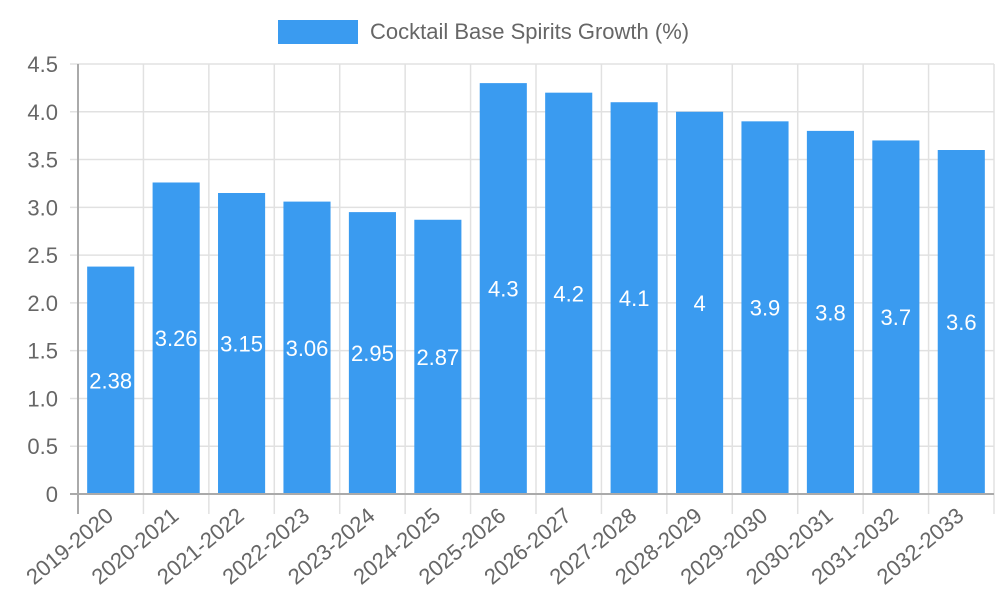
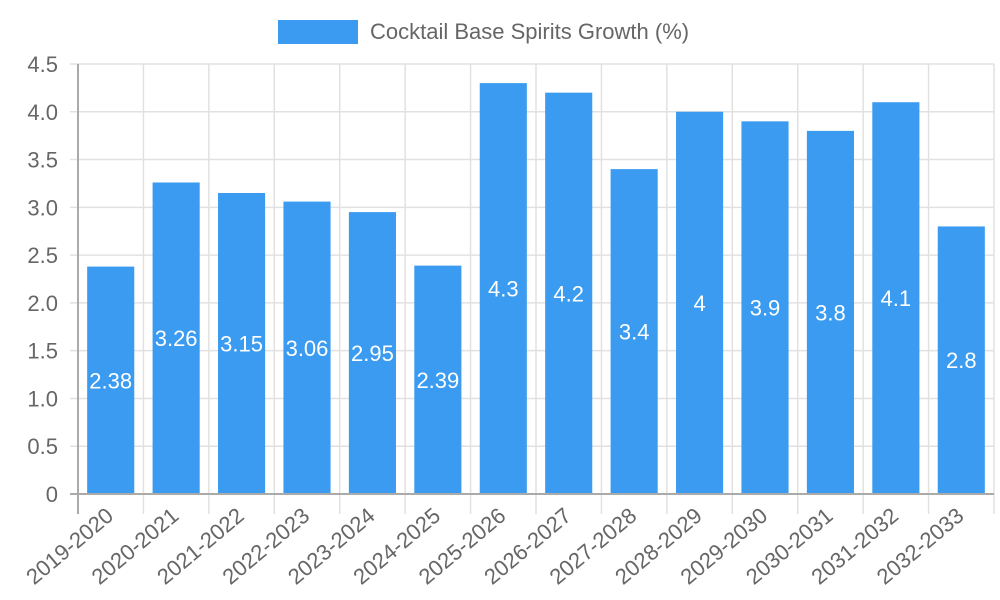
2024-2025: 2.87 -> 2.39
2027-2028: 4.1 -> 3.4
2031-2032: 3.7 -> 4.1
2032-2033: 3.6 -> 2.8
